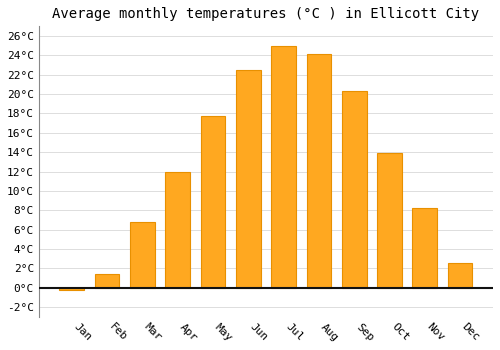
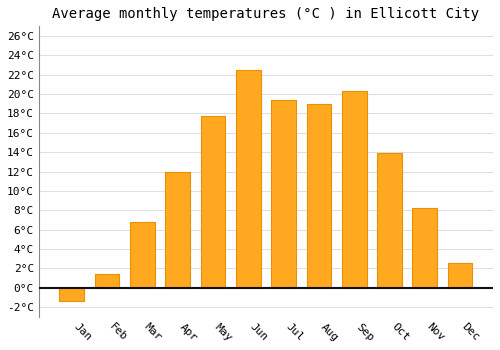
Jan: -0.2°C -> -1.4°C
Jul: 25.0°C -> 19.4°C
Aug: 24.1°C -> 19.0°C
